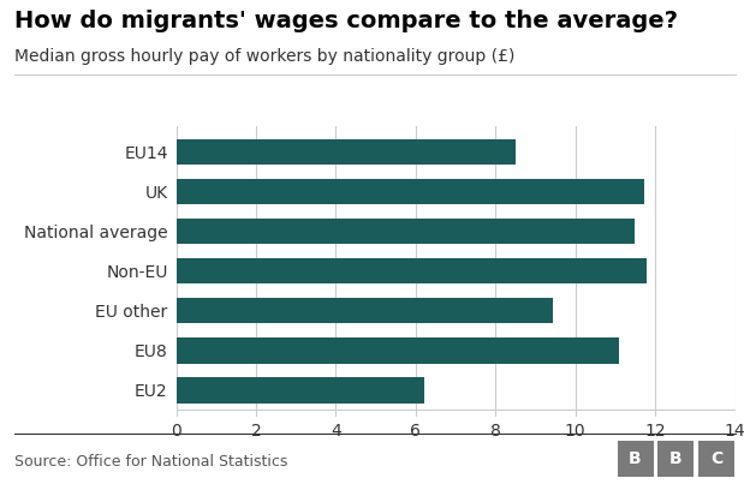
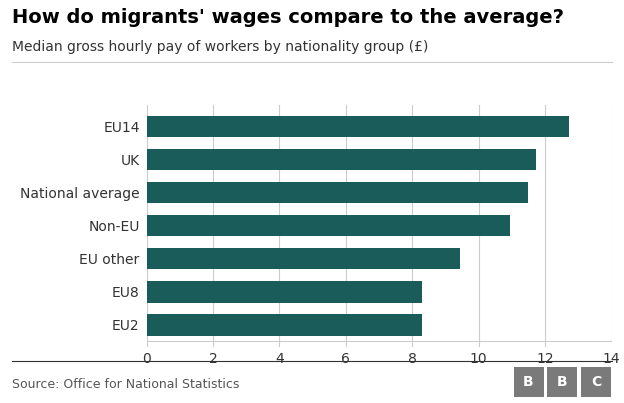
EU14: 8.50 -> 12.72
Non-EU: 11.80 -> 10.95
EU8: 11.10 -> 8.30
EU2: 6.20 -> 8.28
